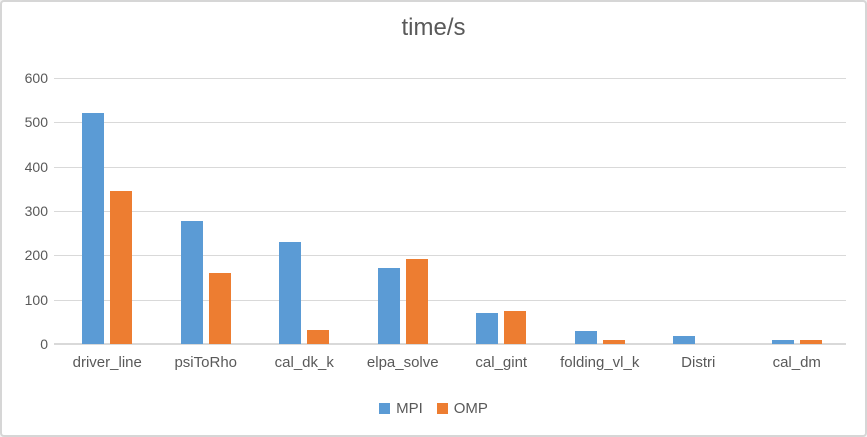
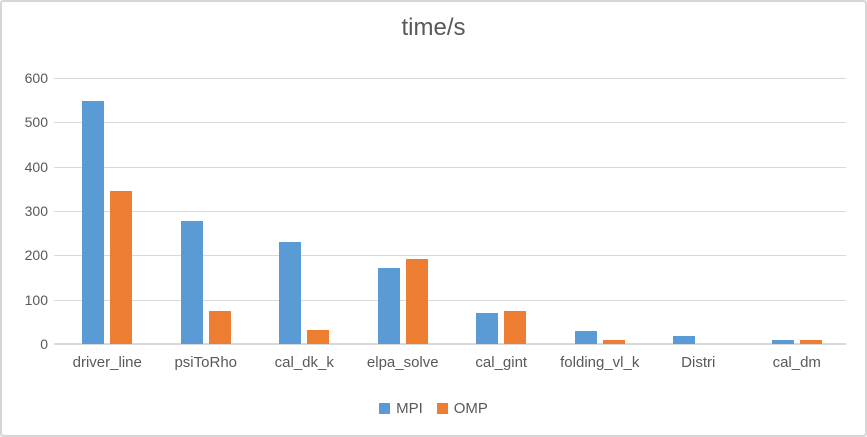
MPI/driver_line: 520 -> 550
OMP/psiToRho: 160 -> 80
